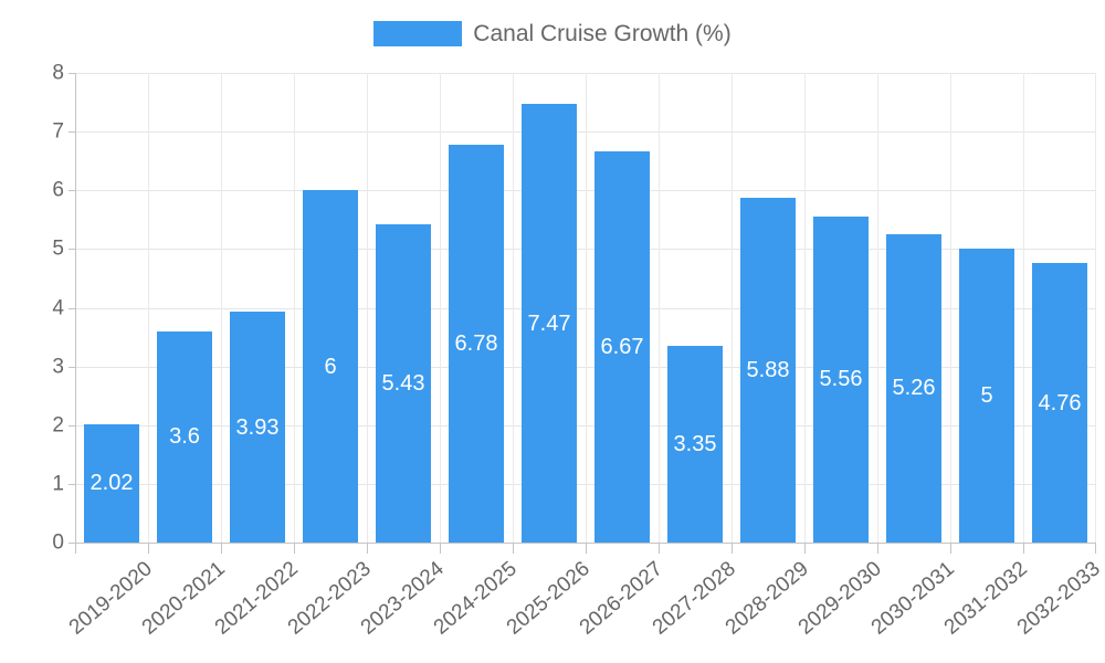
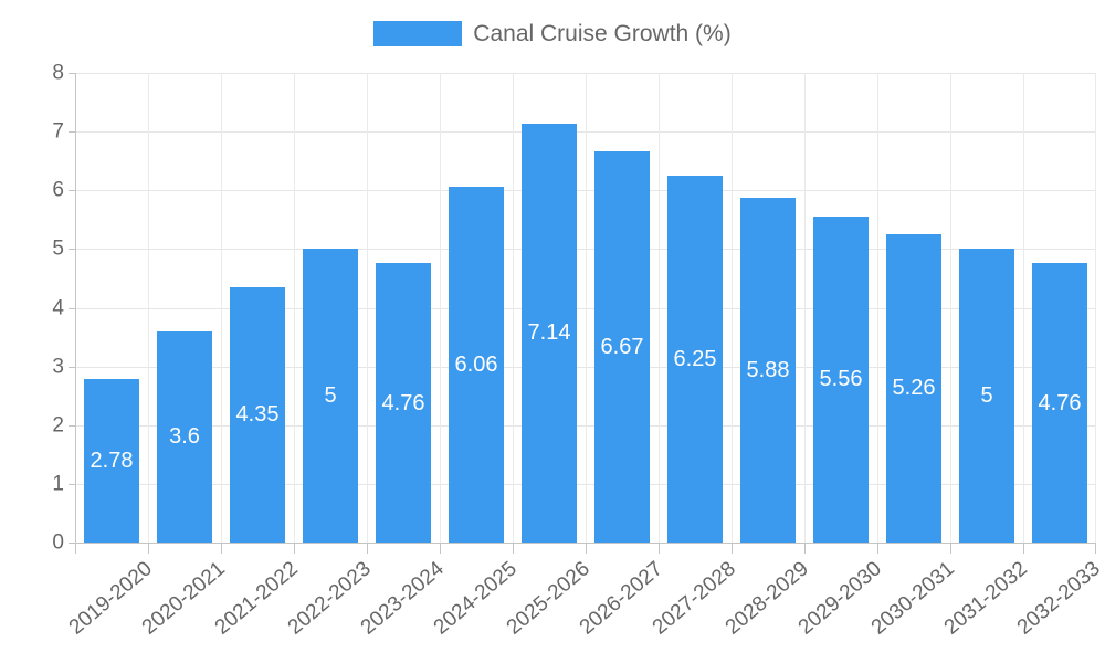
2019-2020: 2.02 -> 2.78
2021-2022: 3.93 -> 4.35
2022-2023: 6 -> 5
2023-2024: 5.43 -> 4.76
2024-2025: 6.78 -> 6.06
2025-2026: 7.47 -> 7.14
2027-2028: 3.35 -> 6.25
